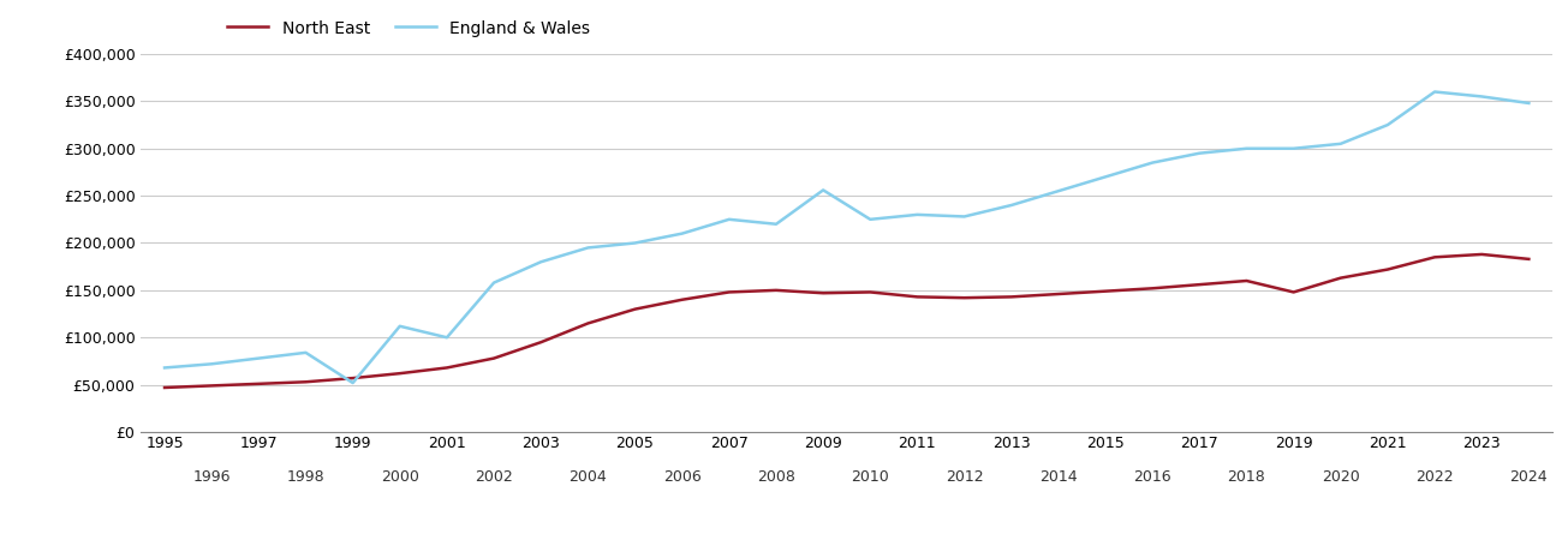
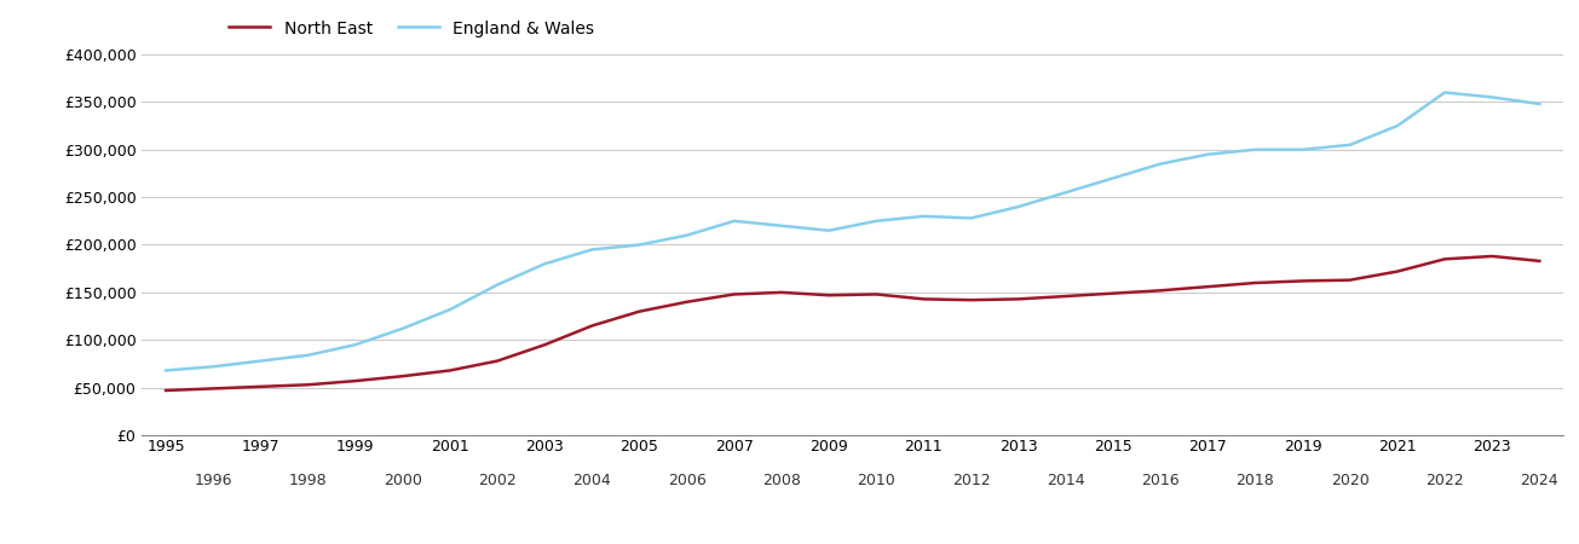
England & Wales/1999: £52,000 -> £95,000
England & Wales/2001: £100,000 -> £132,000
England & Wales/2009: £256,000 -> £215,000
North East/2019: £148,000 -> £162,000
